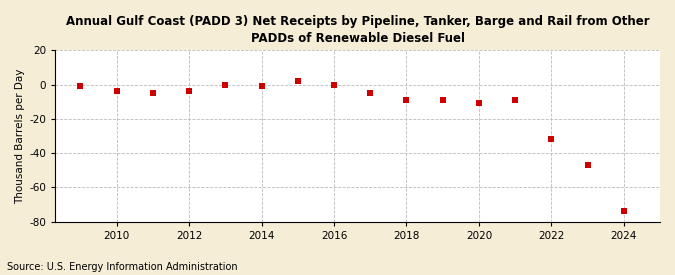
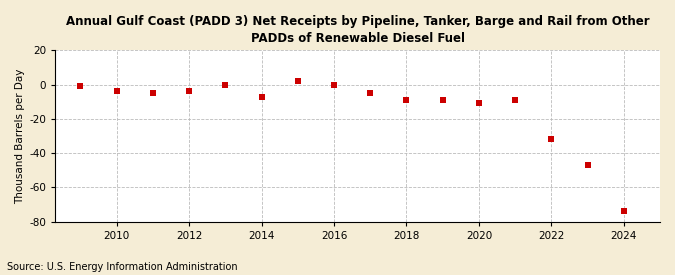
2014: -1 -> -7
